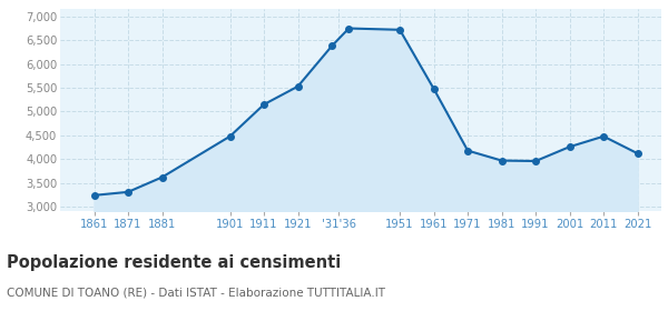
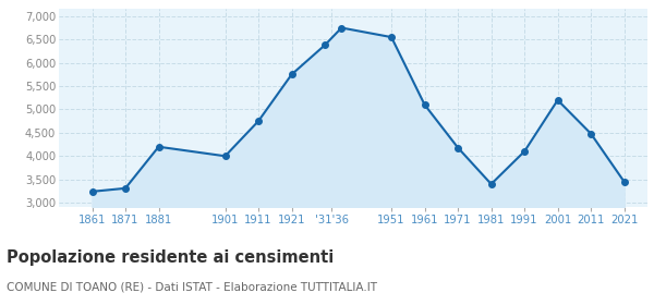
1881: 3,620 -> 4,200
1901: 4,480 -> 4,000
1911: 5,150 -> 4,750
1921: 5,530 -> 5,750
1951: 6,720 -> 6,550
1961: 5,480 -> 5,100
1981: 3,970 -> 3,400
1991: 3,960 -> 4,100
2001: 4,260 -> 5,200
2021: 4,120 -> 3,450
